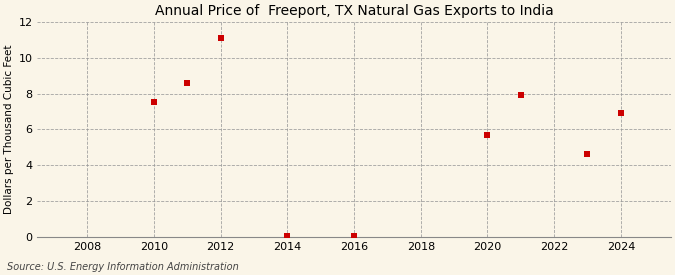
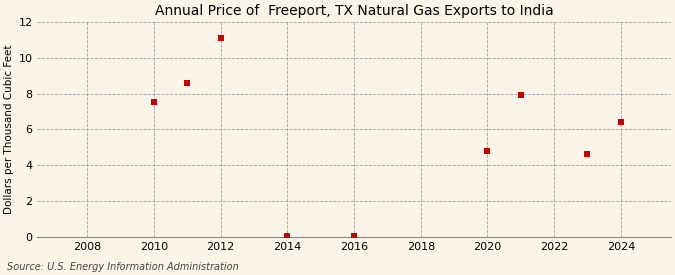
2020: 5.7 -> 4.8
2024: 6.9 -> 6.4
